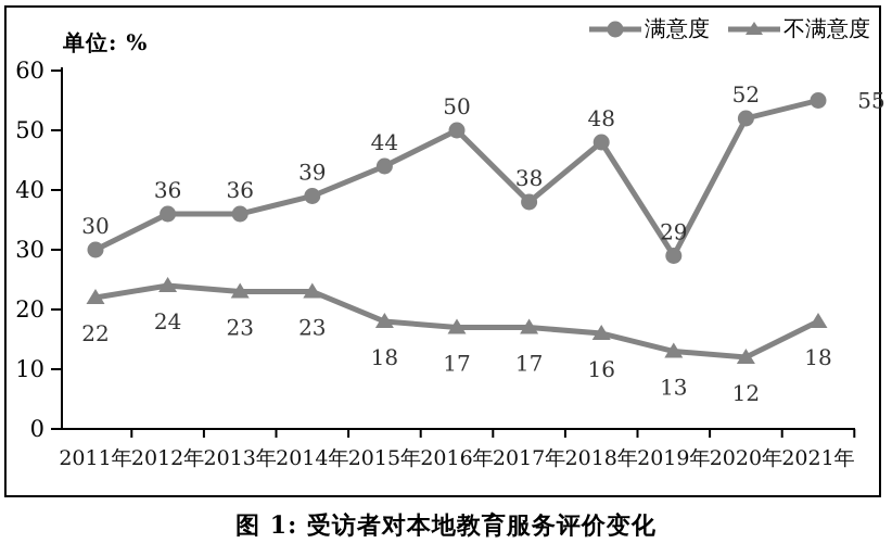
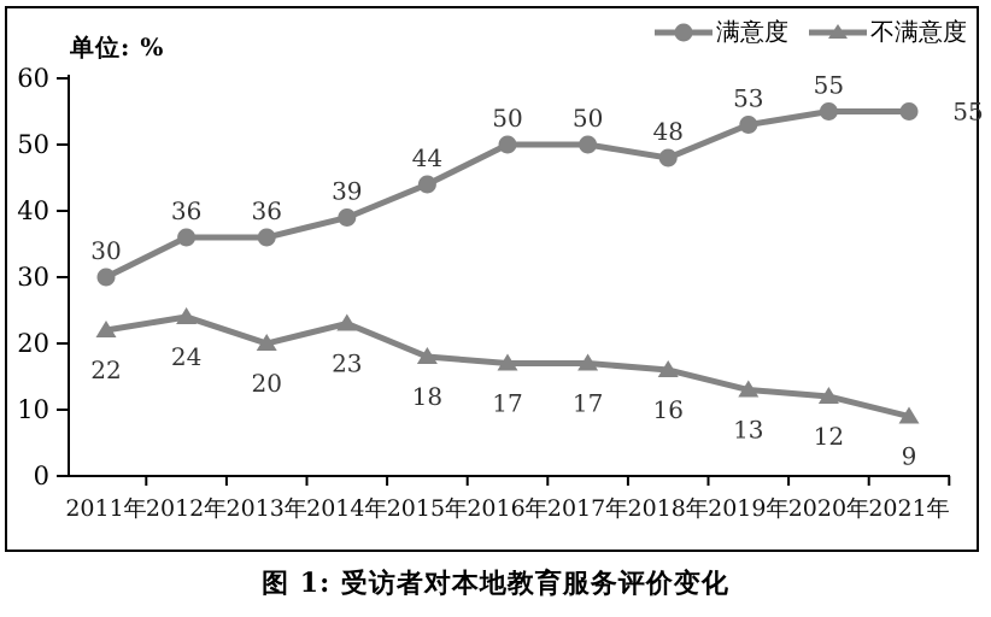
不满意度/2013年: 23 -> 20
满意度/2017年: 38 -> 50
满意度/2019年: 29 -> 53
满意度/2020年: 52 -> 55
不满意度/2021年: 18 -> 9
